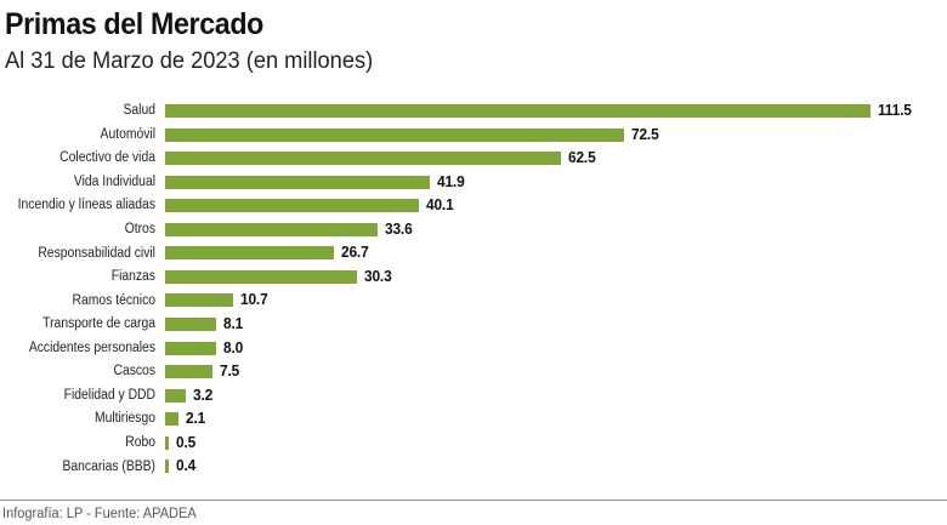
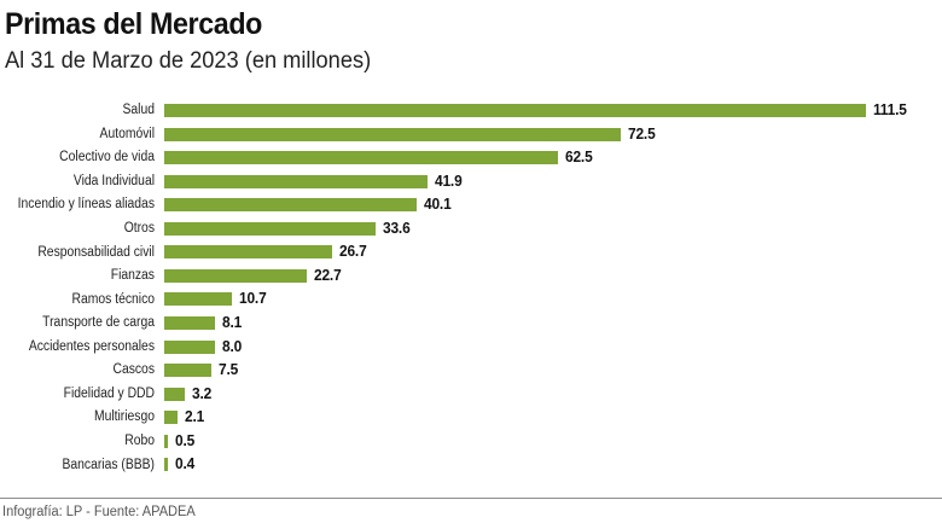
Fianzas: 30.3 -> 22.7
